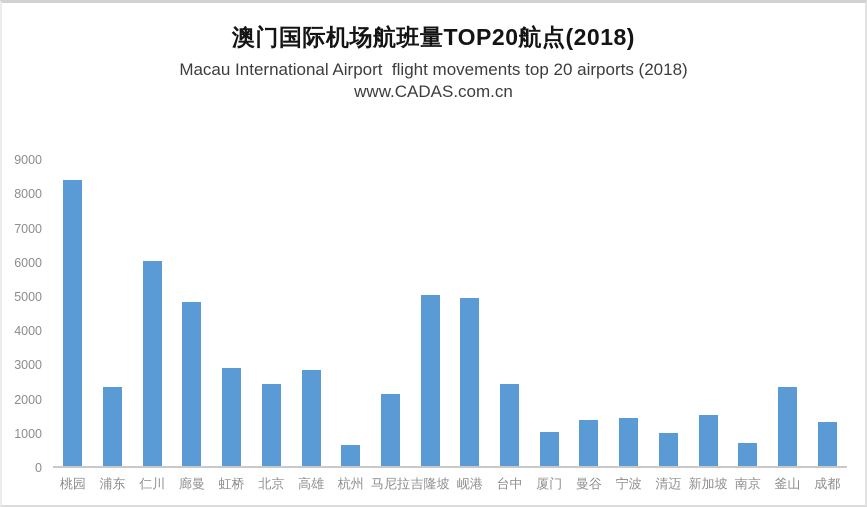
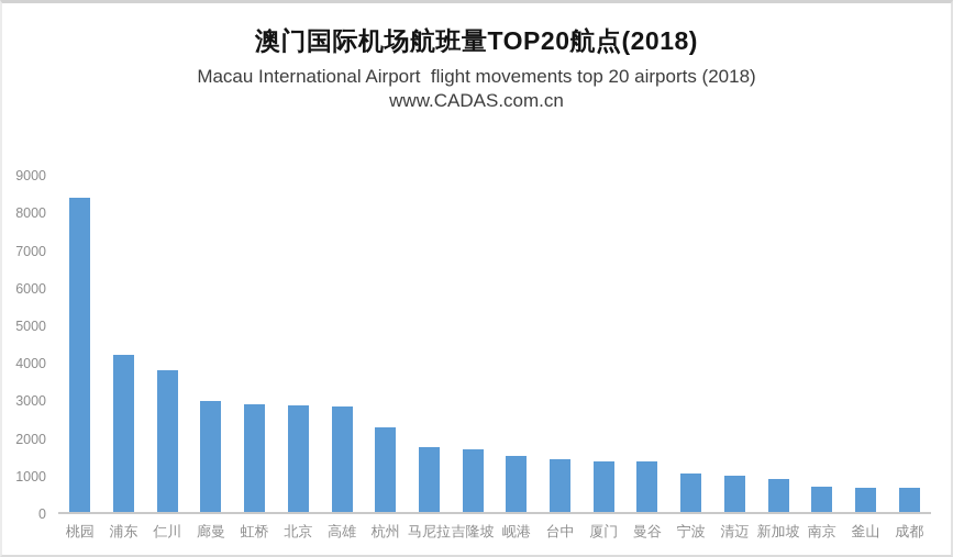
浦东: 2300 -> 4200
仁川: 6000 -> 3800
廊曼: 4800 -> 2900
北京: 2400 -> 2800
杭州: 600 -> 2300
马尼拉: 2100 -> 1700
吉隆坡: 5000 -> 1700
岘港: 4900 -> 1500
台中: 2400 -> 1400
厦门: 1000 -> 1400
宁波: 1400 -> 1000
新加坡: 1500 -> 900
釜山: 2300 -> 600
成都: 1300 -> 600
